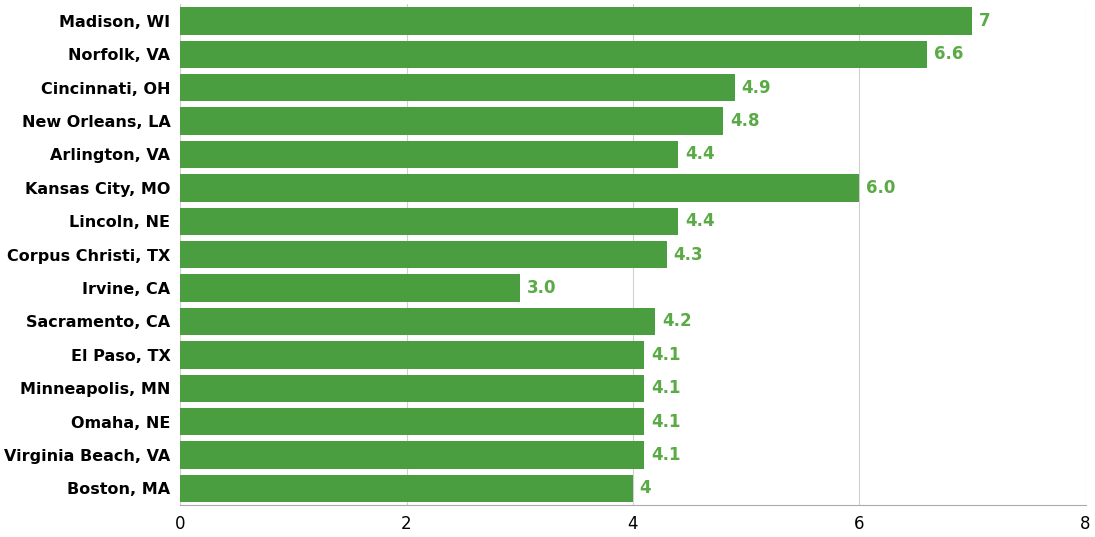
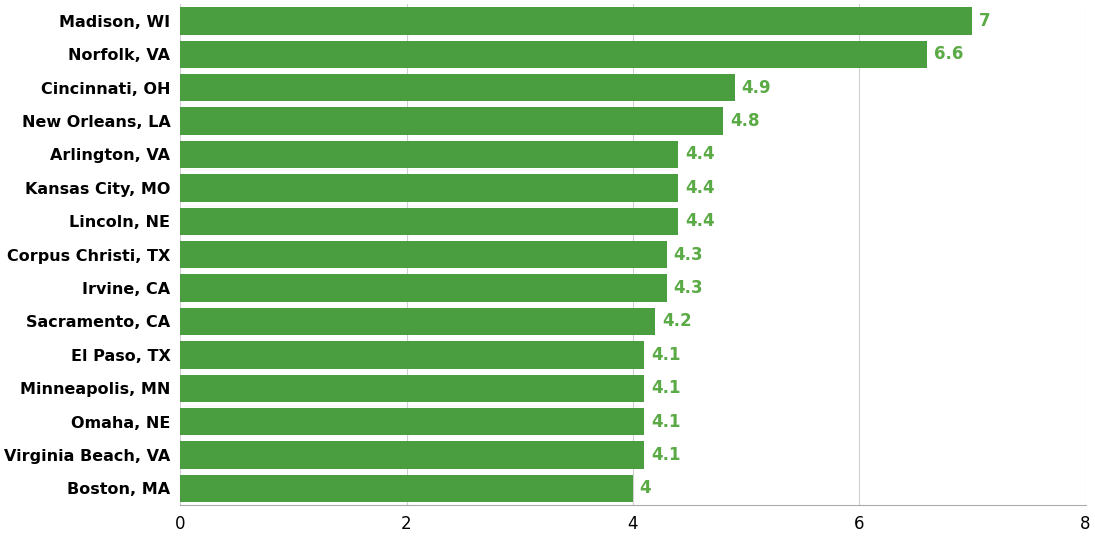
Kansas City, MO: 6.0 -> 4.4
Irvine, CA: 3.0 -> 4.3
